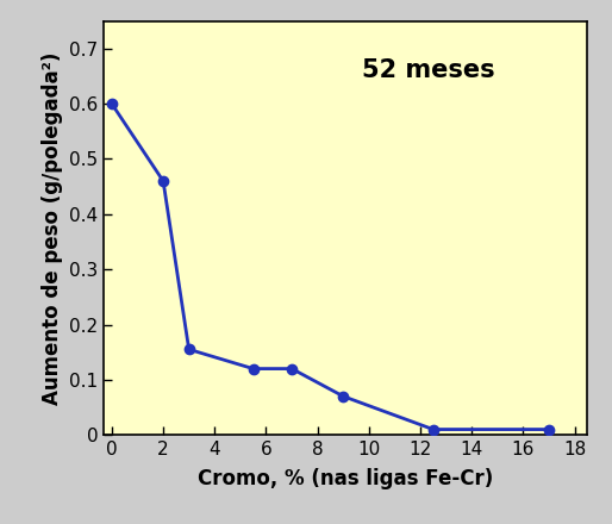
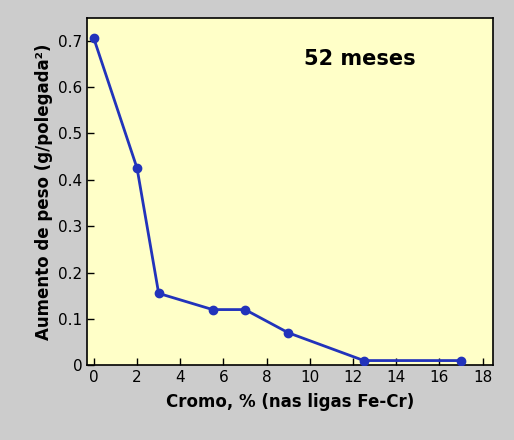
0: 0.600 -> 0.705
2: 0.460 -> 0.425
